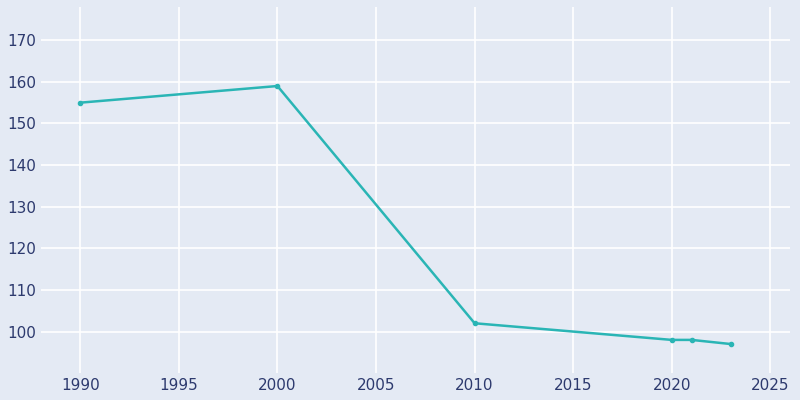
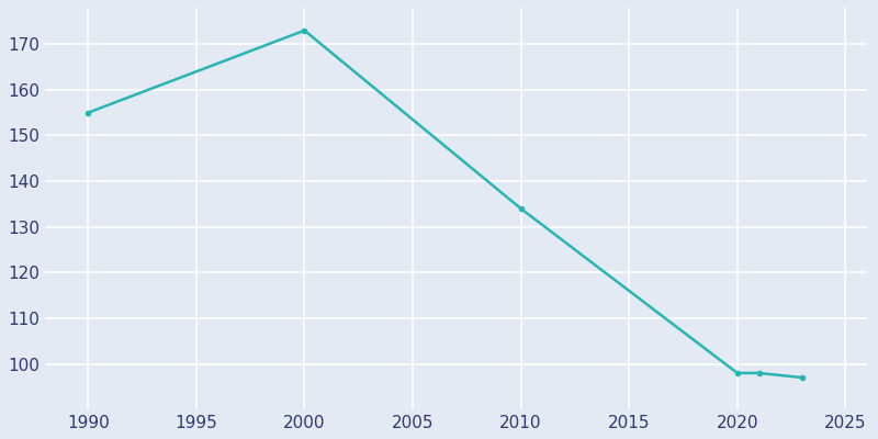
2000: 159 -> 173
2010: 102 -> 134
